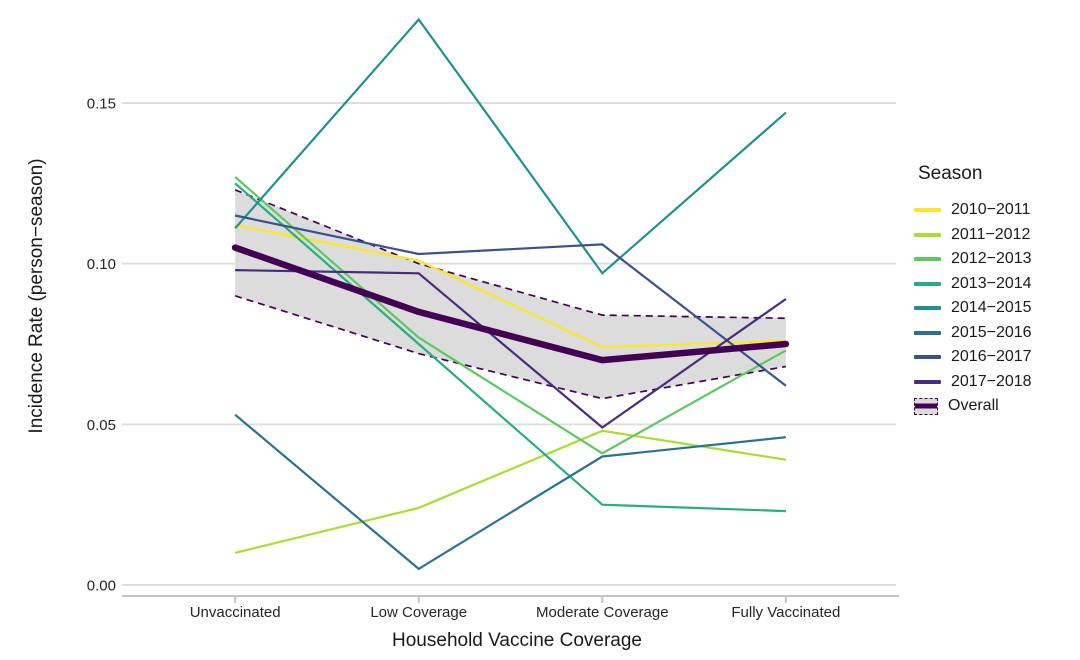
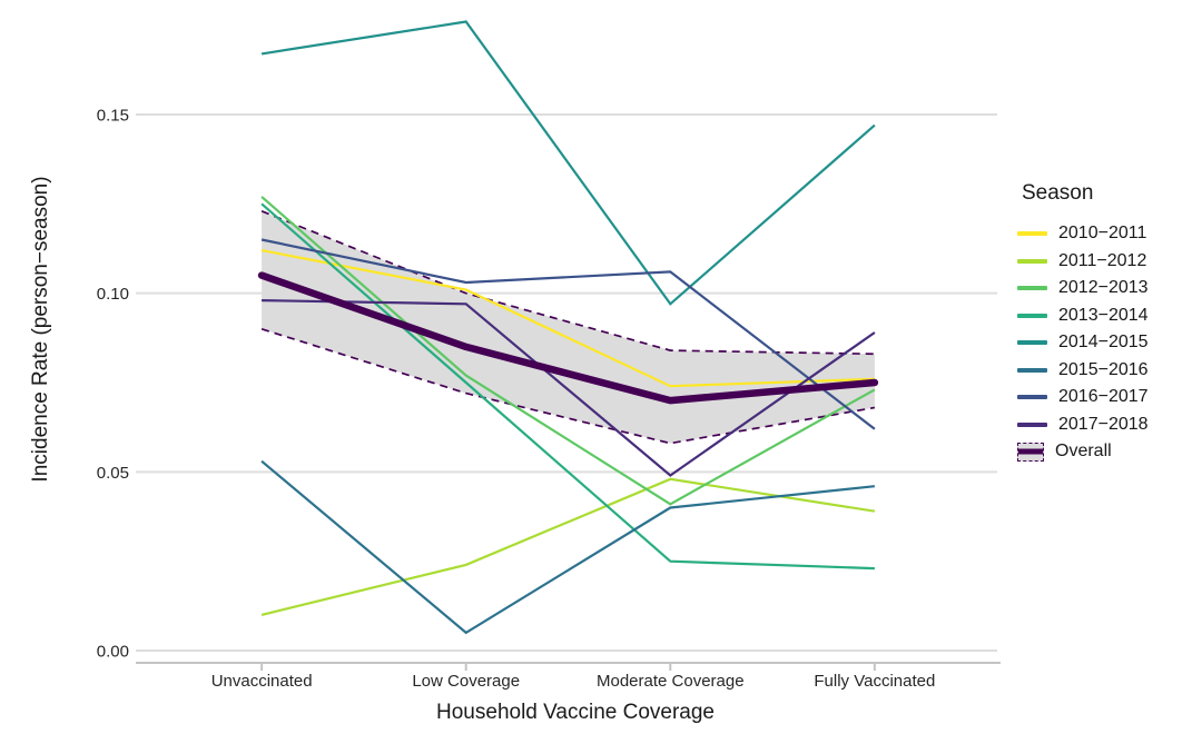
2014−2015/Unvaccinated: 0.111 -> 0.167
